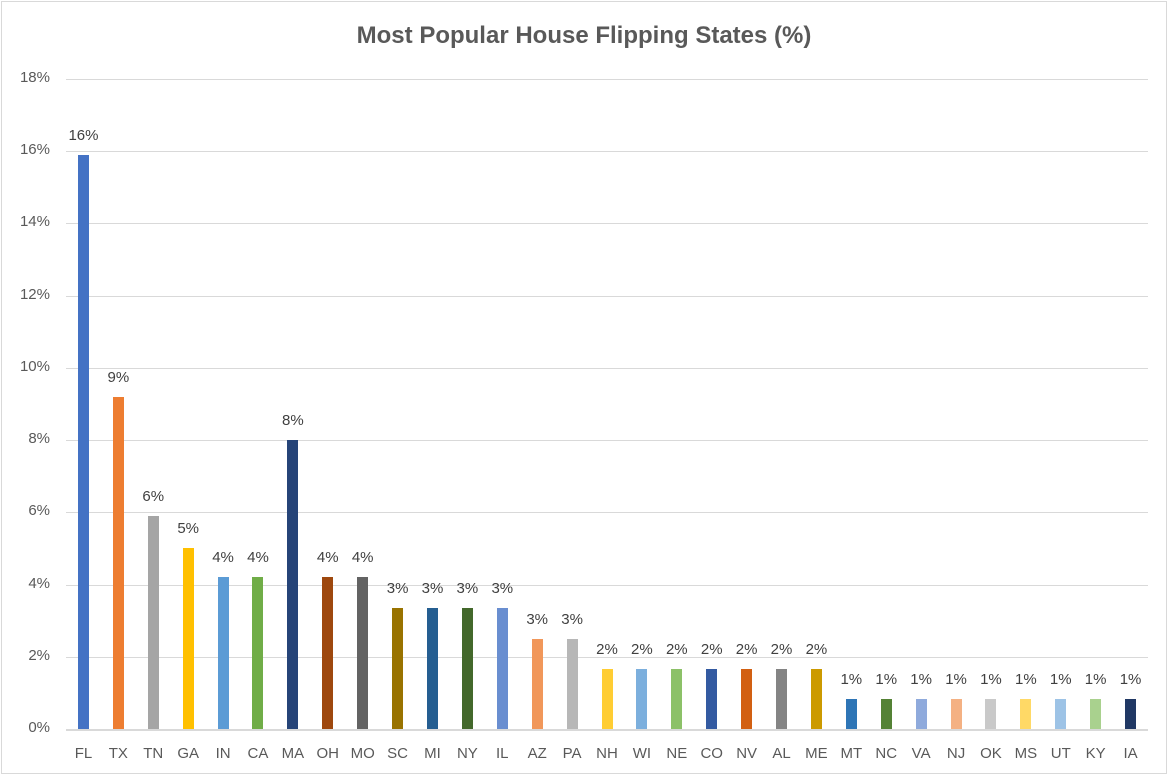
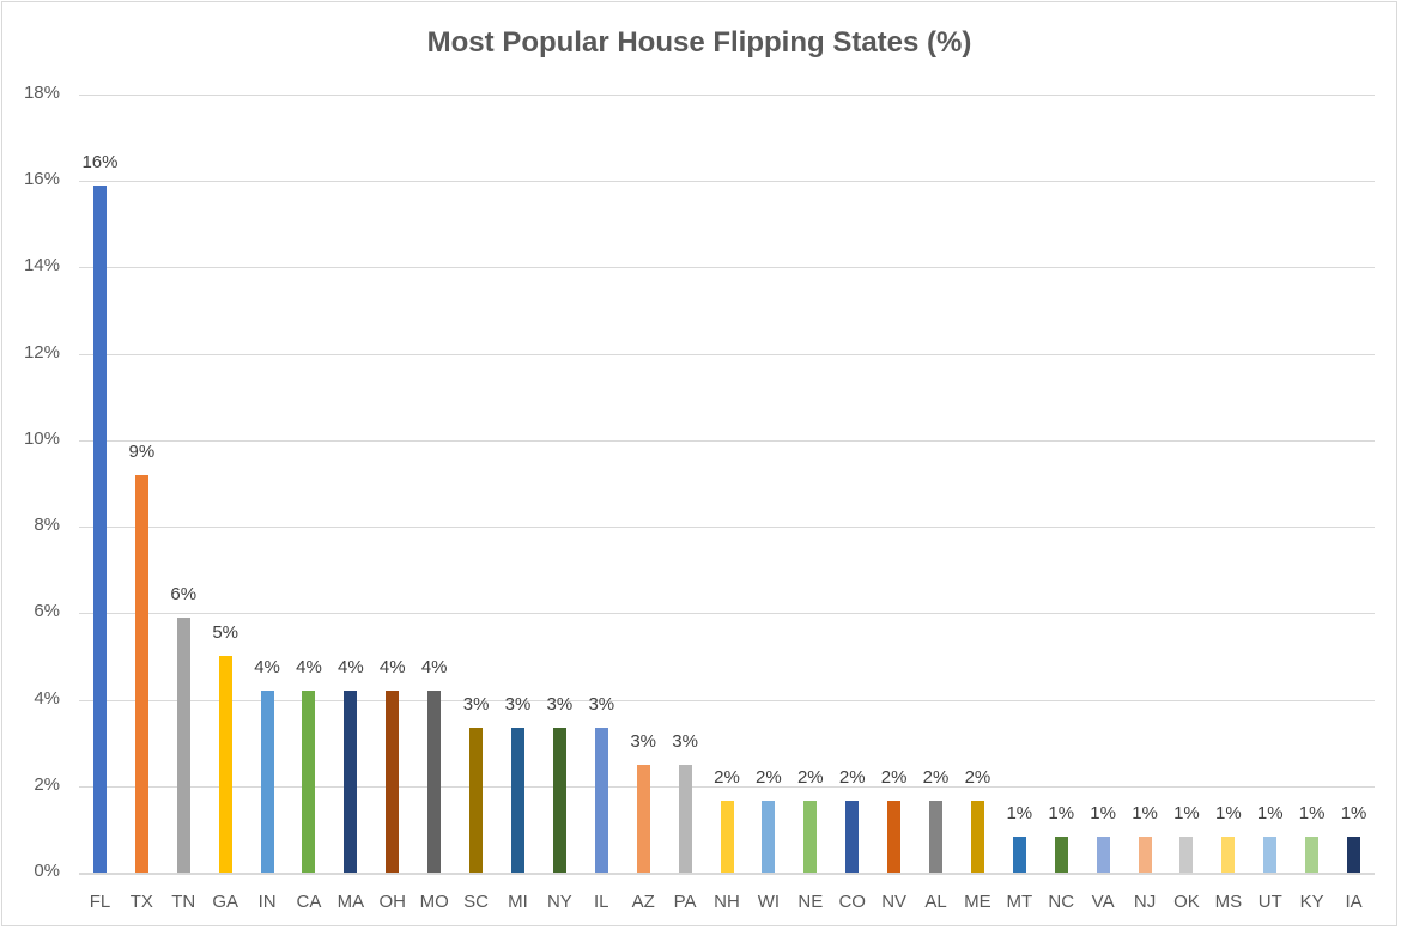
MA: 8% -> 4%
